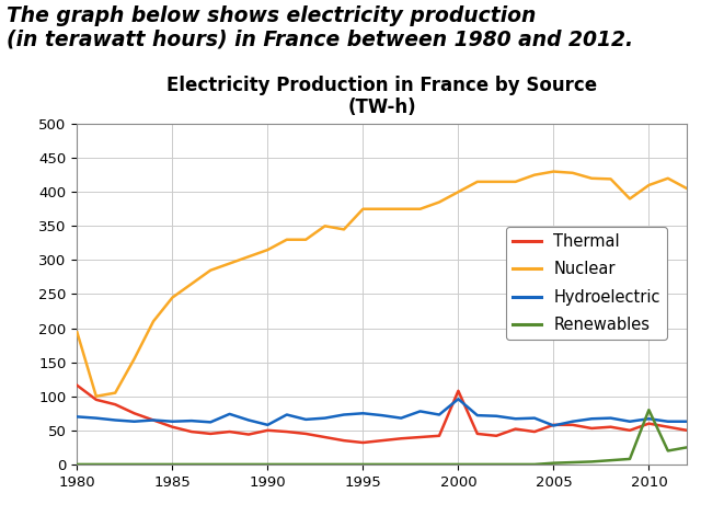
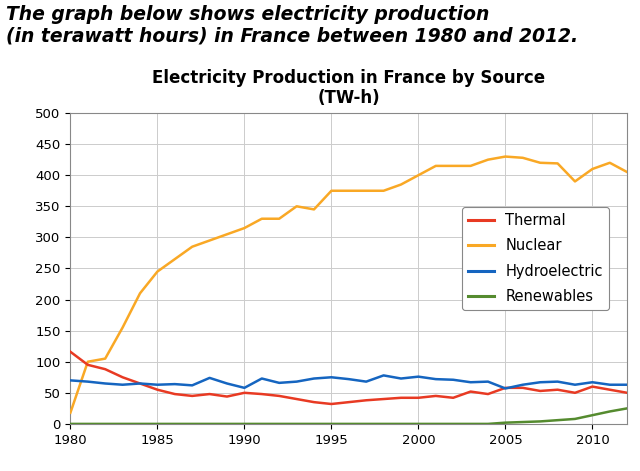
Nuclear/1980: 194 -> 18
Thermal/2000: 108 -> 42
Hydroelectric/2000: 96 -> 76
Renewables/2010: 80 -> 14
